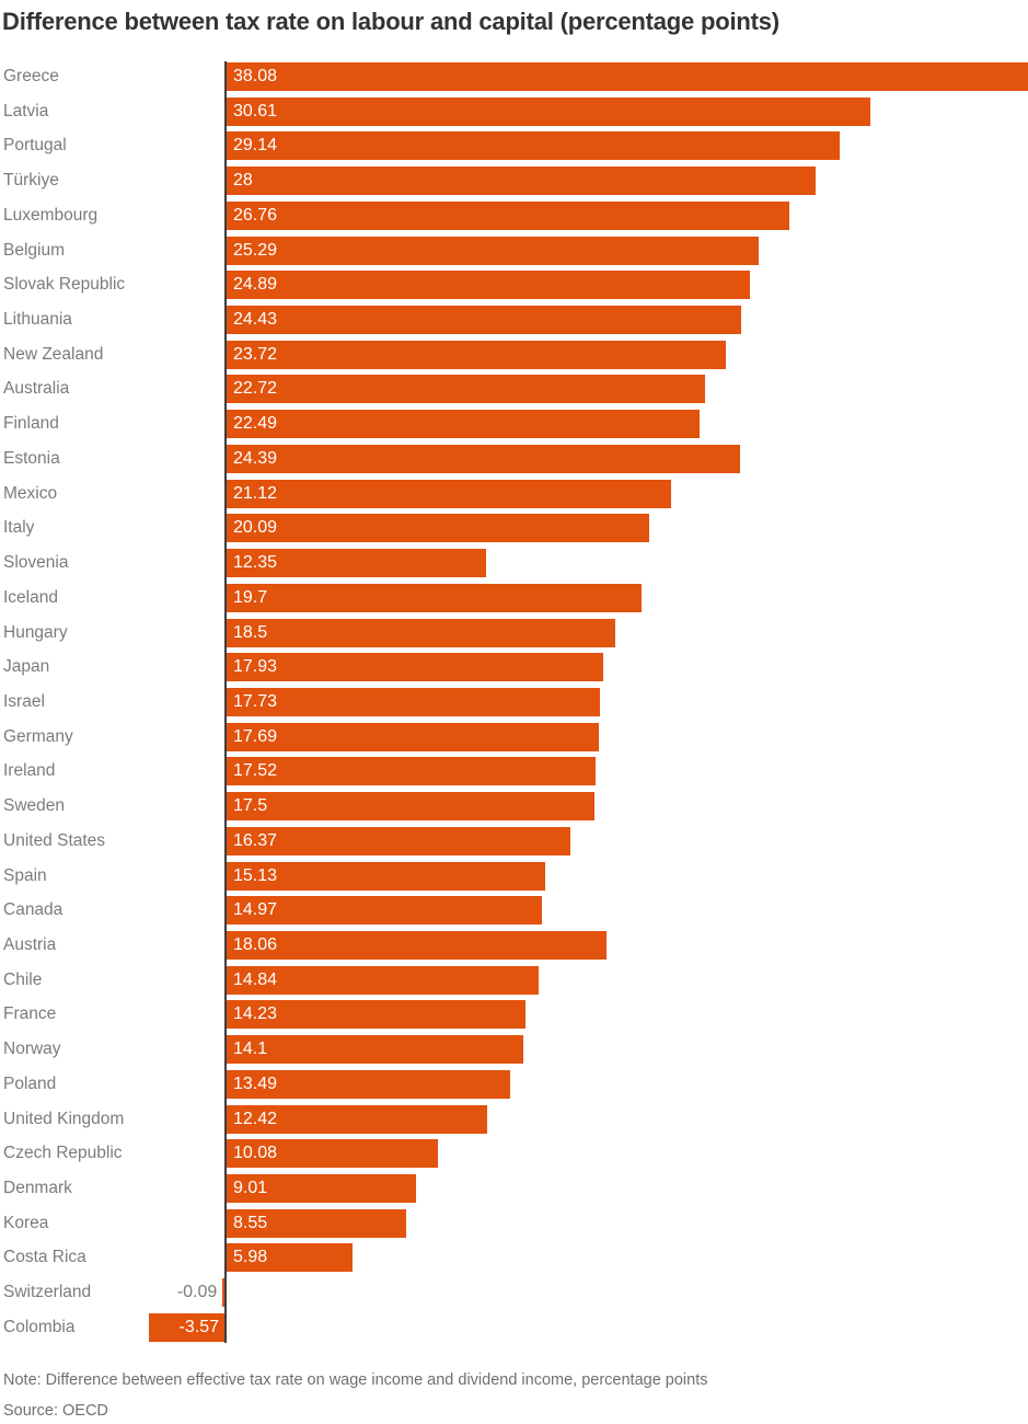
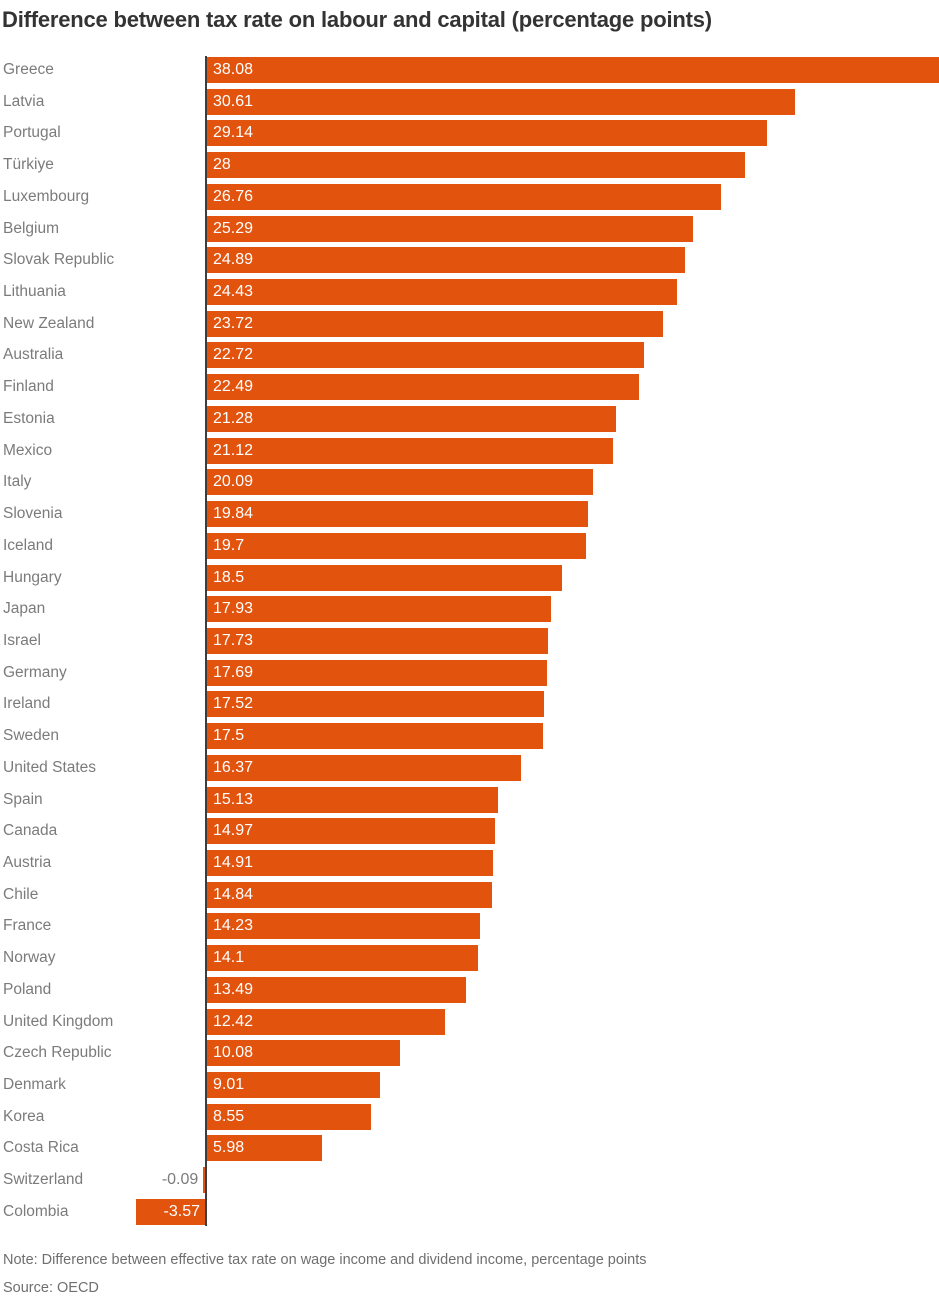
Estonia: 24.39 -> 21.28
Slovenia: 12.35 -> 19.84
Austria: 18.06 -> 14.91
